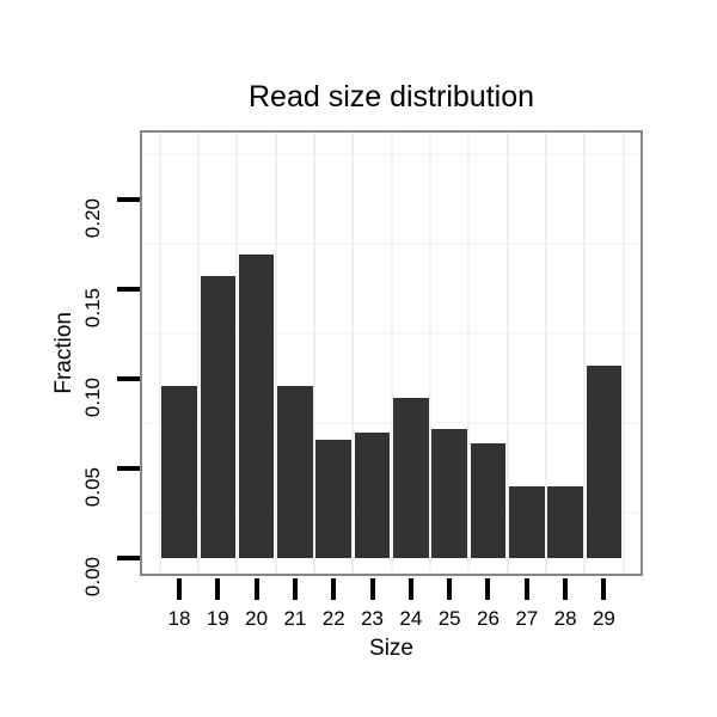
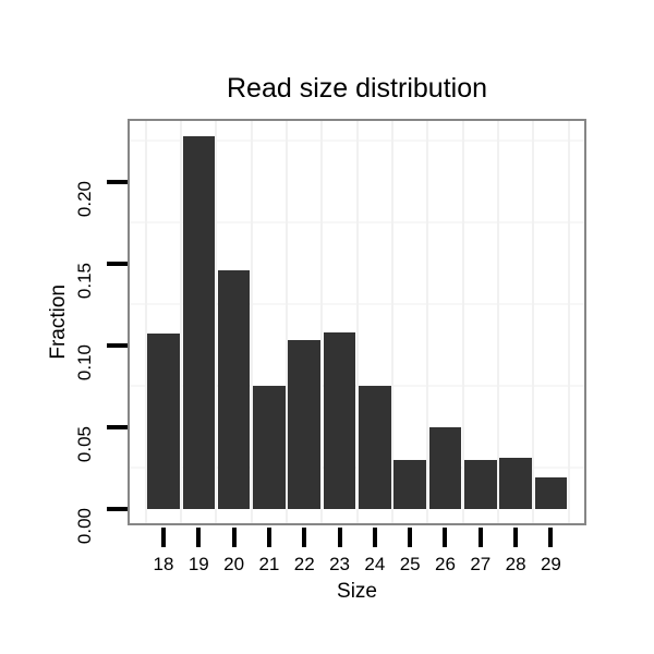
18: 0.096 -> 0.107
19: 0.157 -> 0.228
20: 0.169 -> 0.146
21: 0.096 -> 0.075
22: 0.066 -> 0.103
23: 0.070 -> 0.108
24: 0.089 -> 0.075
25: 0.072 -> 0.030
26: 0.064 -> 0.050
27: 0.040 -> 0.030
28: 0.040 -> 0.031
29: 0.107 -> 0.019
